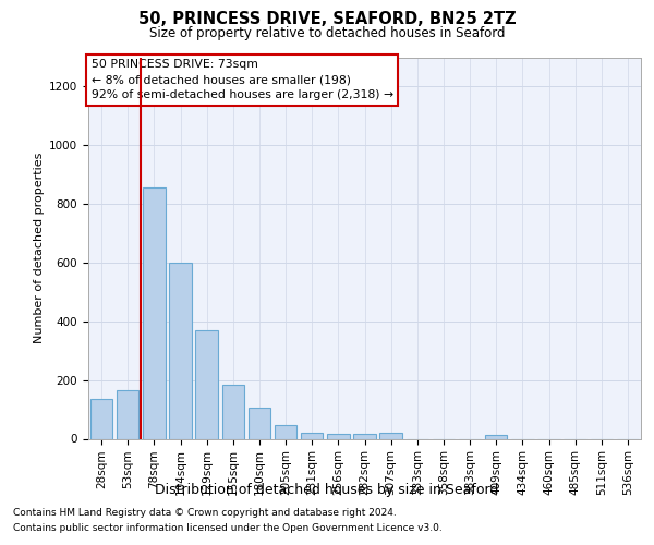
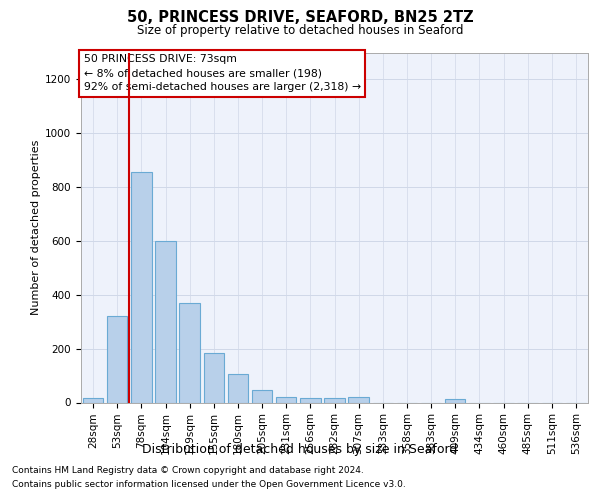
28sqm: 135 -> 17
53sqm: 165 -> 320
